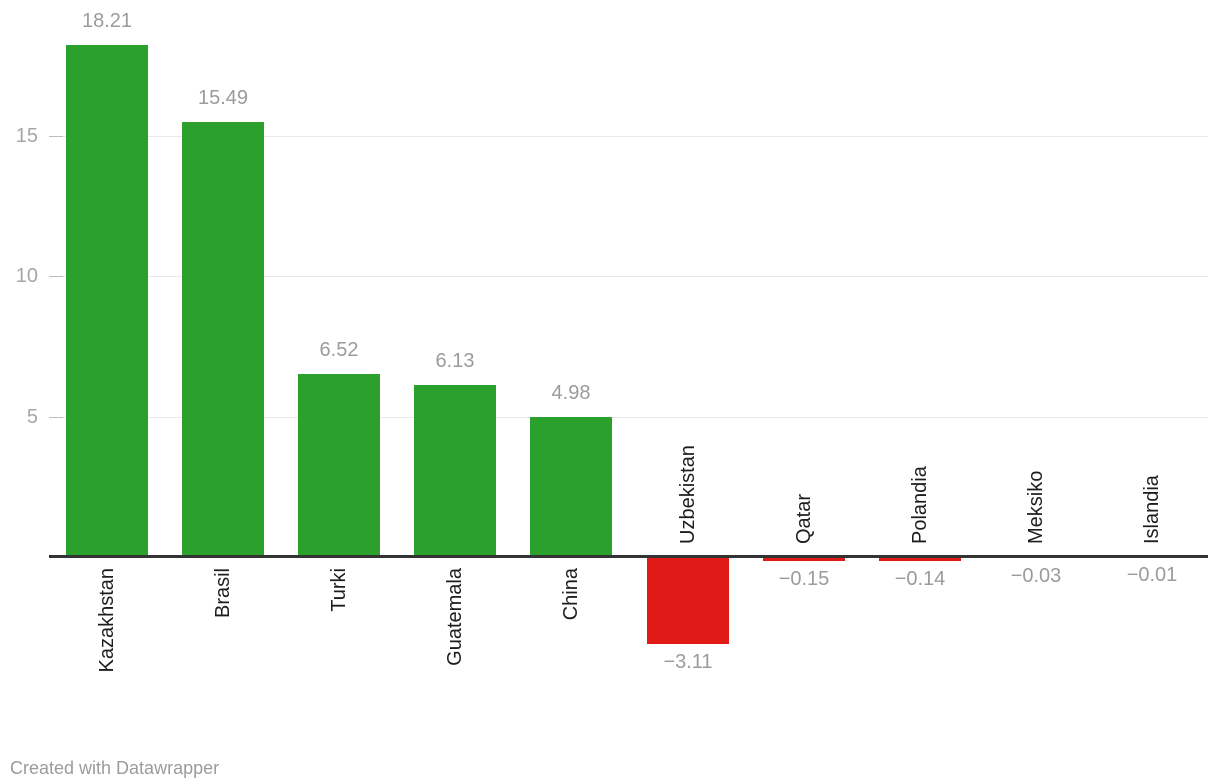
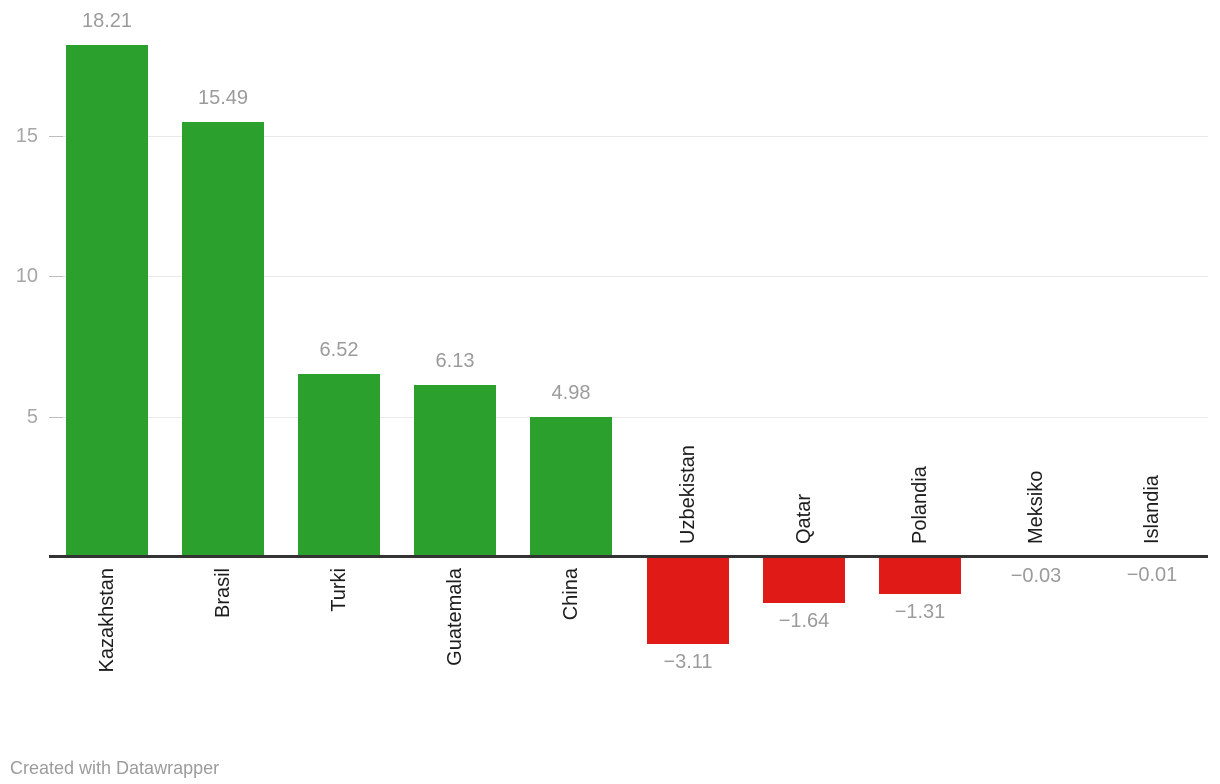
Qatar: −0.15 -> −1.64
Polandia: −0.14 -> −1.31
